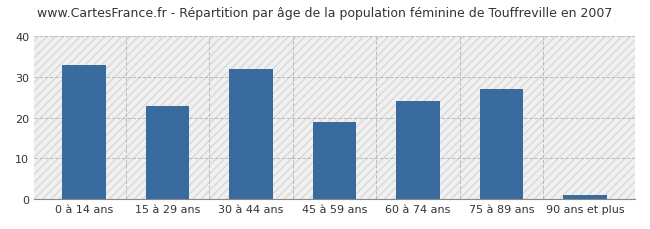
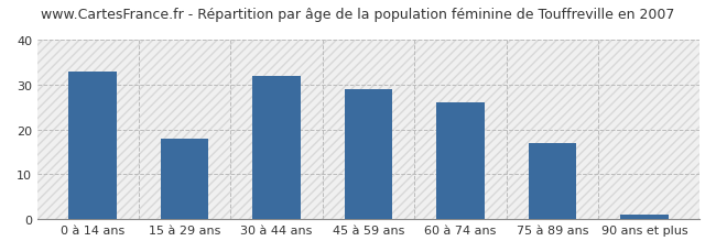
15 à 29 ans: 23 -> 18
45 à 59 ans: 19 -> 29
60 à 74 ans: 24 -> 26
75 à 89 ans: 27 -> 17
